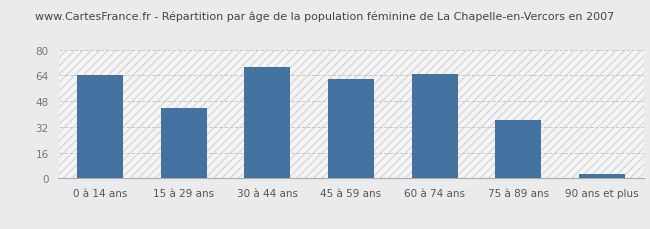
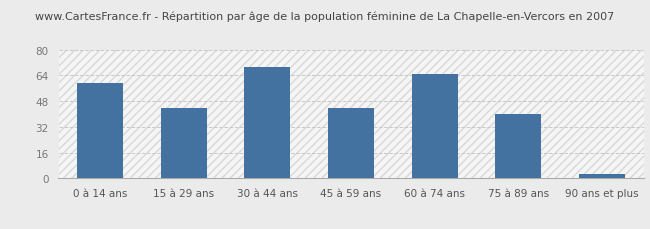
0 à 14 ans: 64 -> 59
45 à 59 ans: 62 -> 44
75 à 89 ans: 36 -> 40
